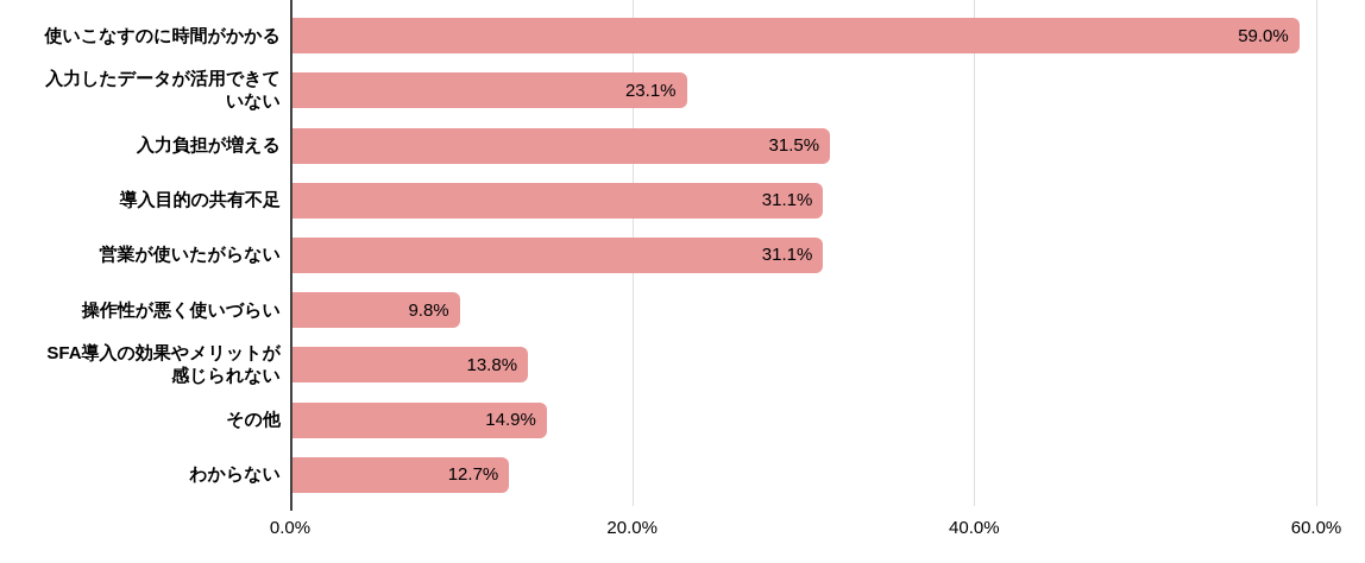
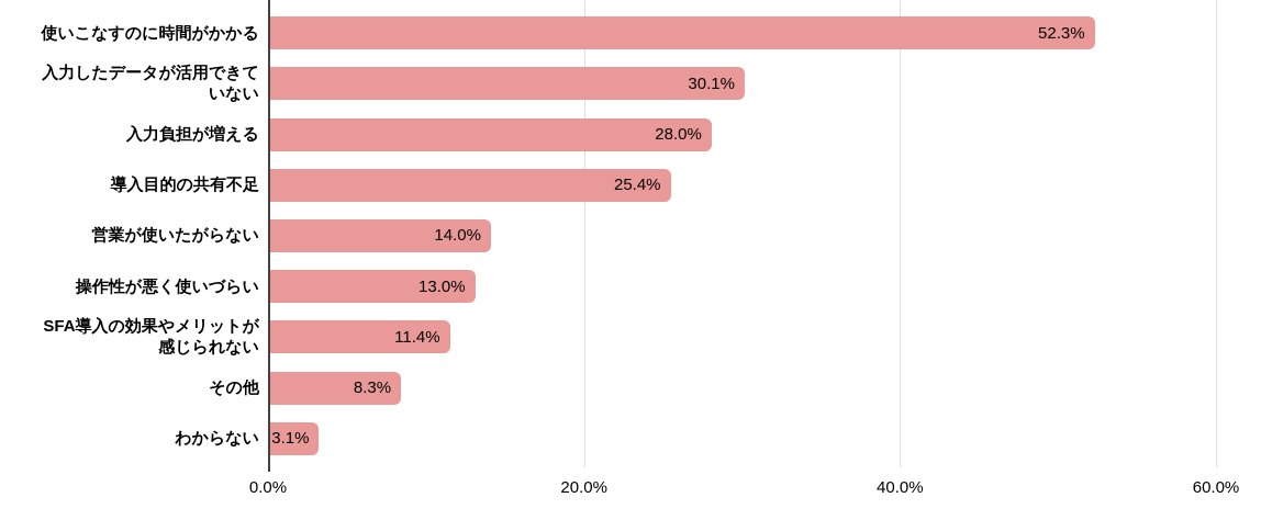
使いこなすのに時間がかかる: 59.0% -> 52.3%
入力したデータが活用できていない: 23.1% -> 30.1%
入力負担が増える: 31.5% -> 28.0%
導入目的の共有不足: 31.1% -> 25.4%
営業が使いたがらない: 31.1% -> 14.0%
操作性が悪く使いづらい: 9.8% -> 13.0%
SFA導入の効果やメリットが感じられない: 13.8% -> 11.4%
その他: 14.9% -> 8.3%
わからない: 12.7% -> 3.1%
